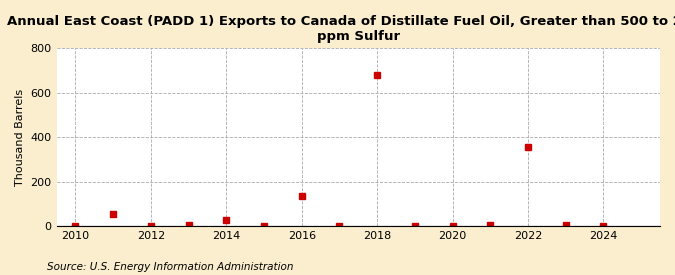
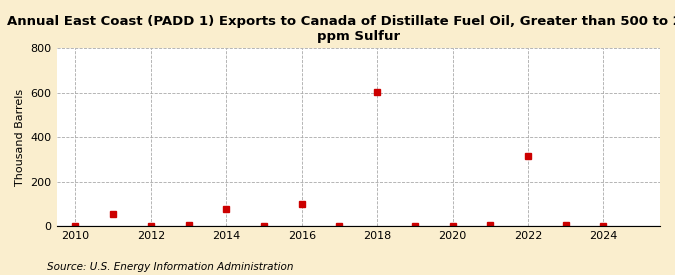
2014: 25 -> 75
2016: 135 -> 100
2018: 680 -> 605
2022: 355 -> 315
